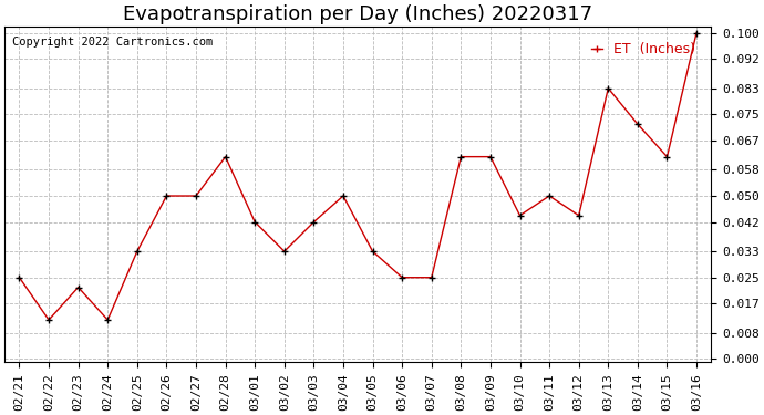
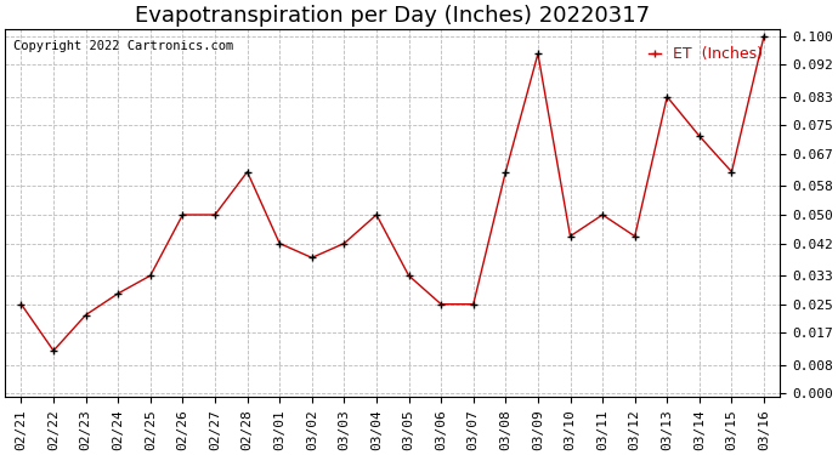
02/24: 0.012 -> 0.028
03/02: 0.033 -> 0.038
03/09: 0.062 -> 0.095
